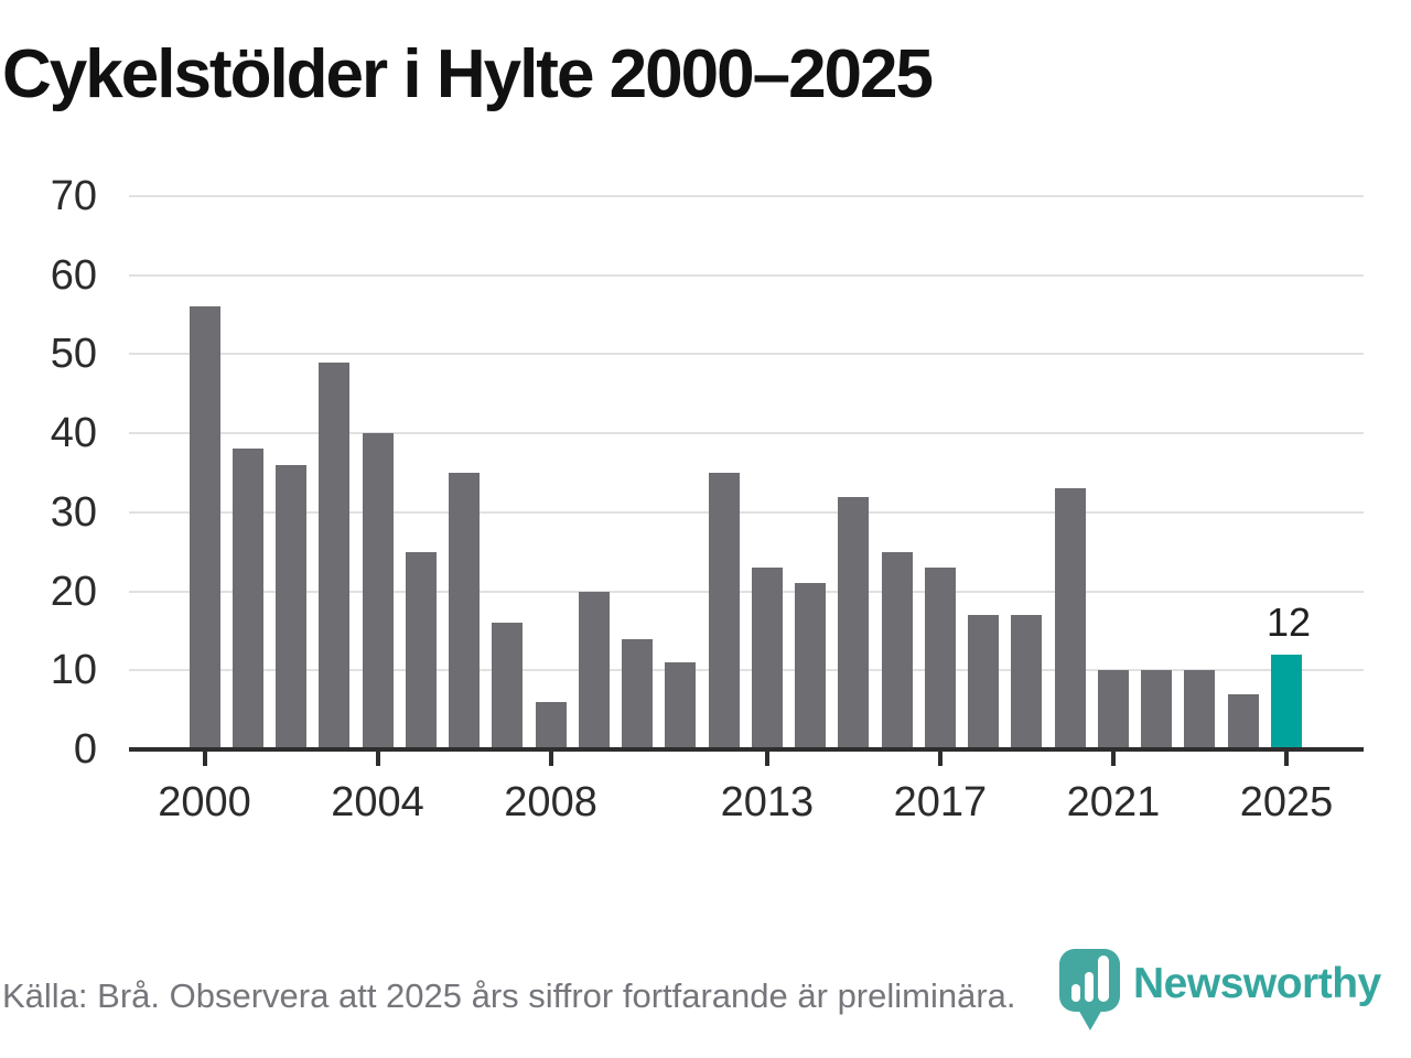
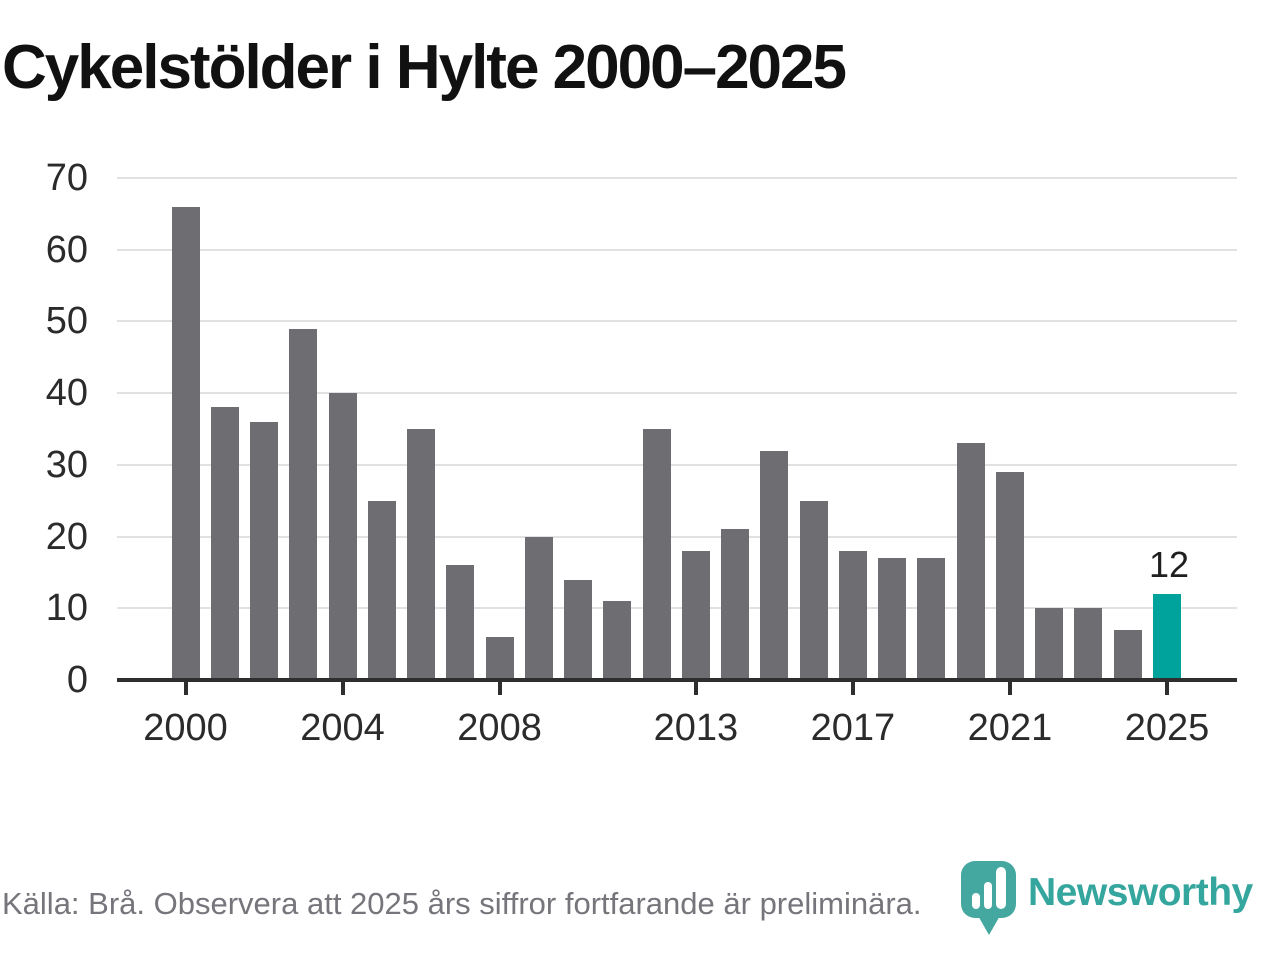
2000: 56 -> 66
2013: 23 -> 18
2017: 23 -> 18
2021: 10 -> 29
